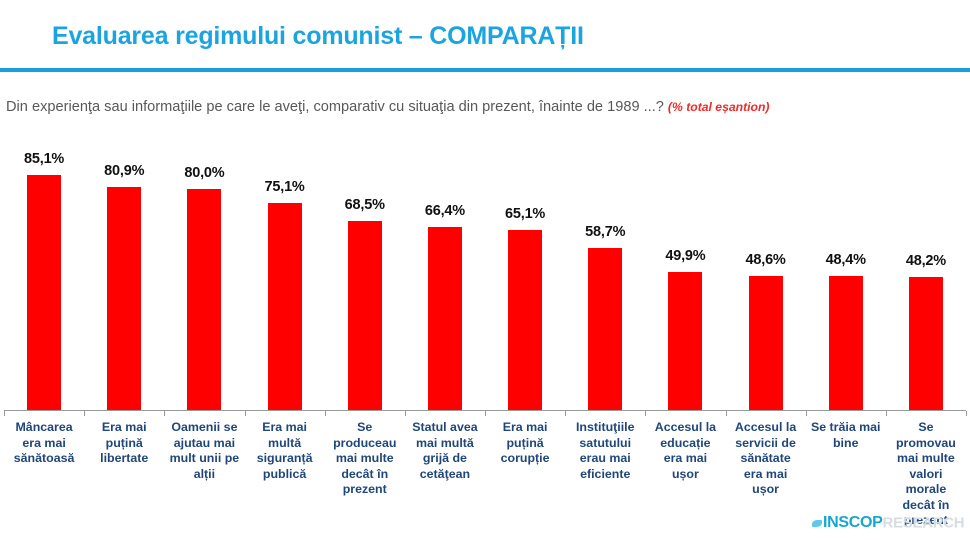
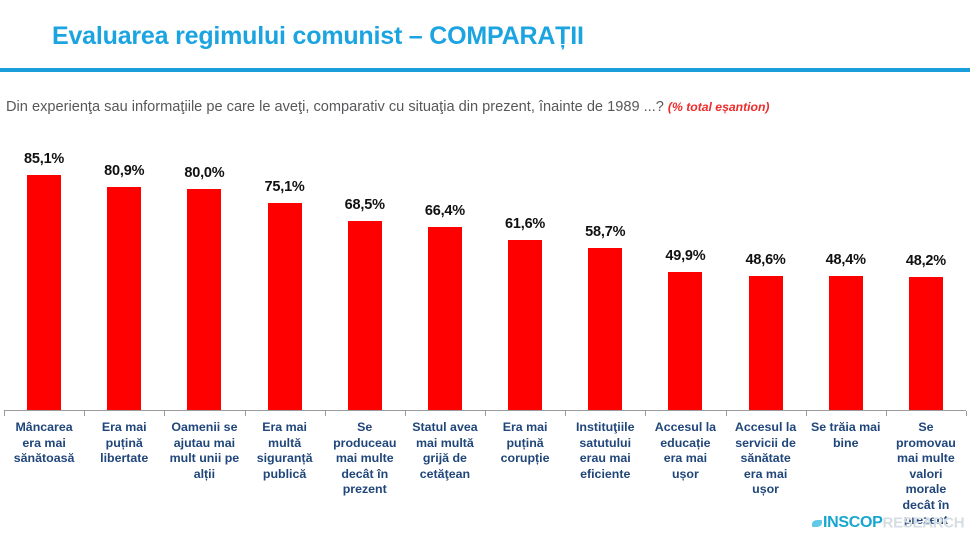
Era mai puțină corupție: 65,1% -> 61,6%
